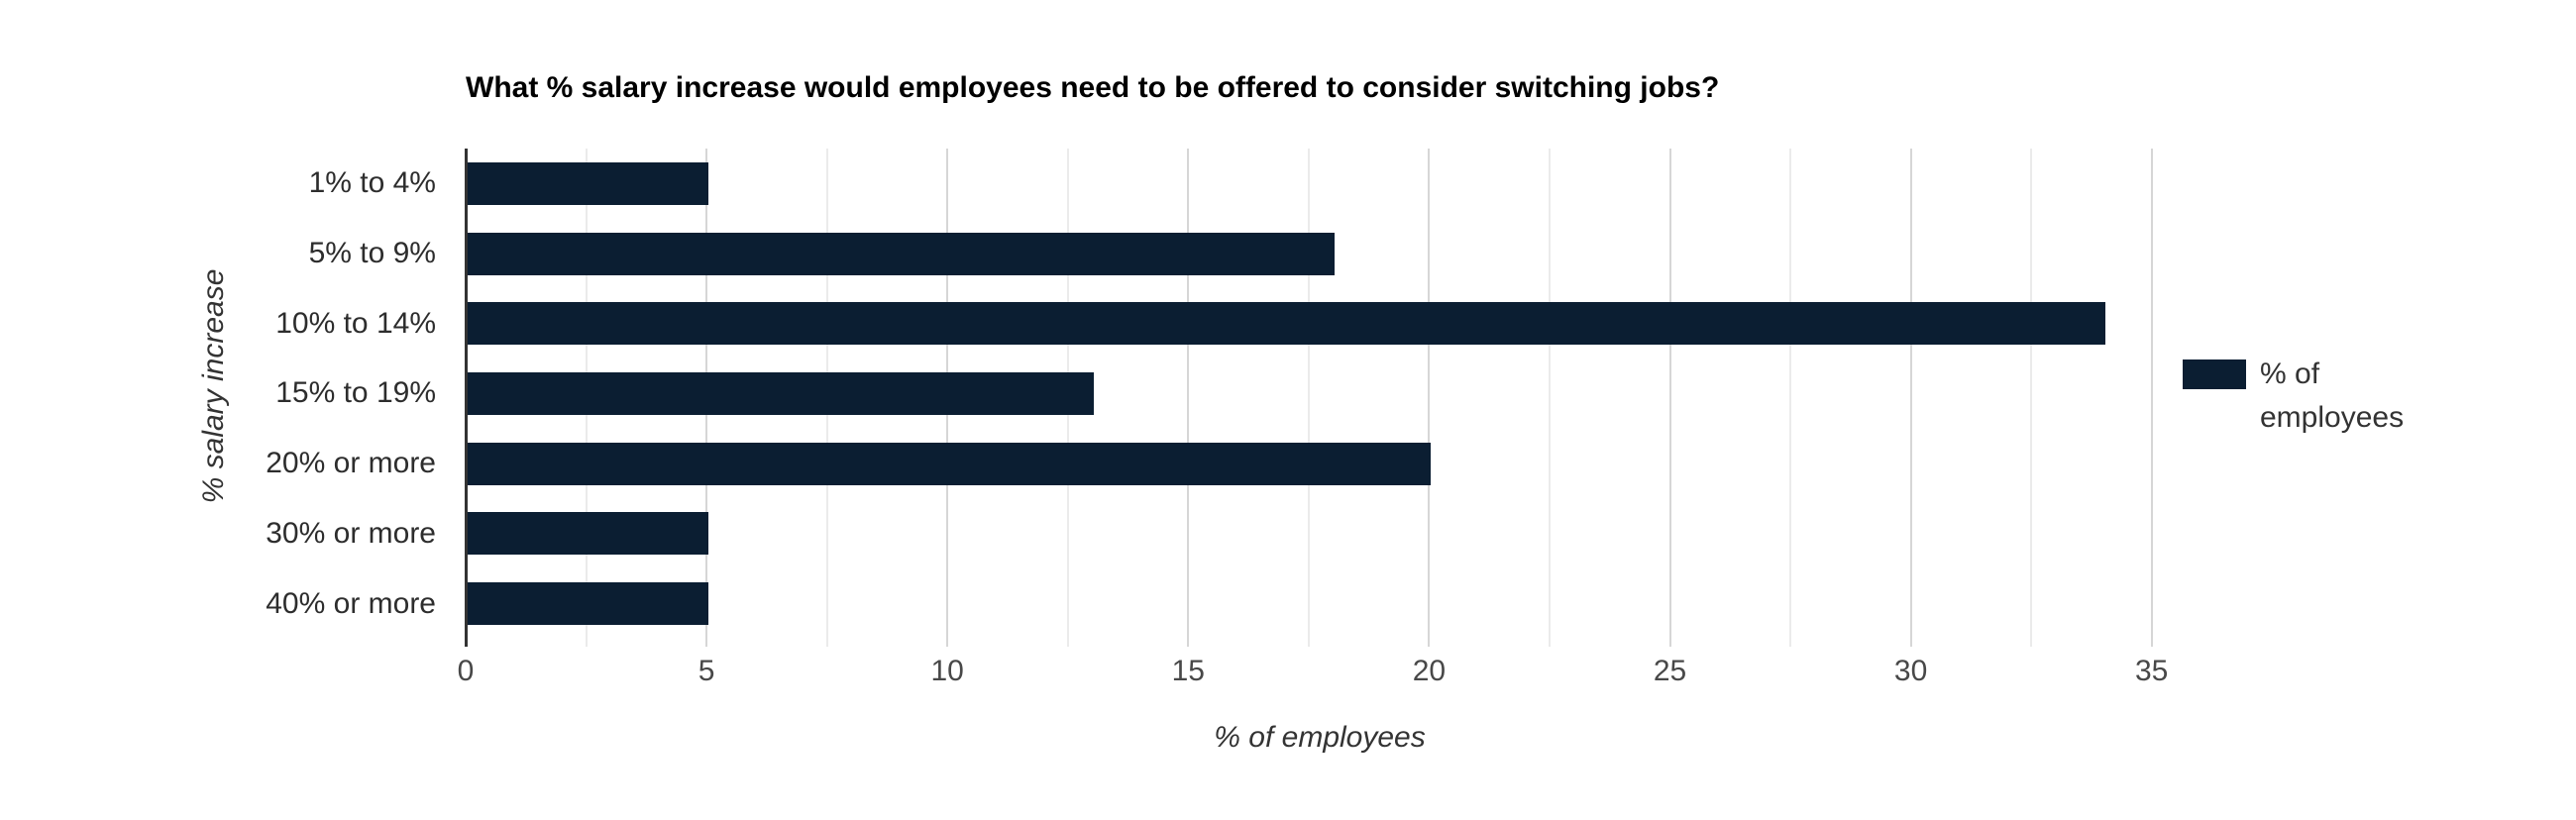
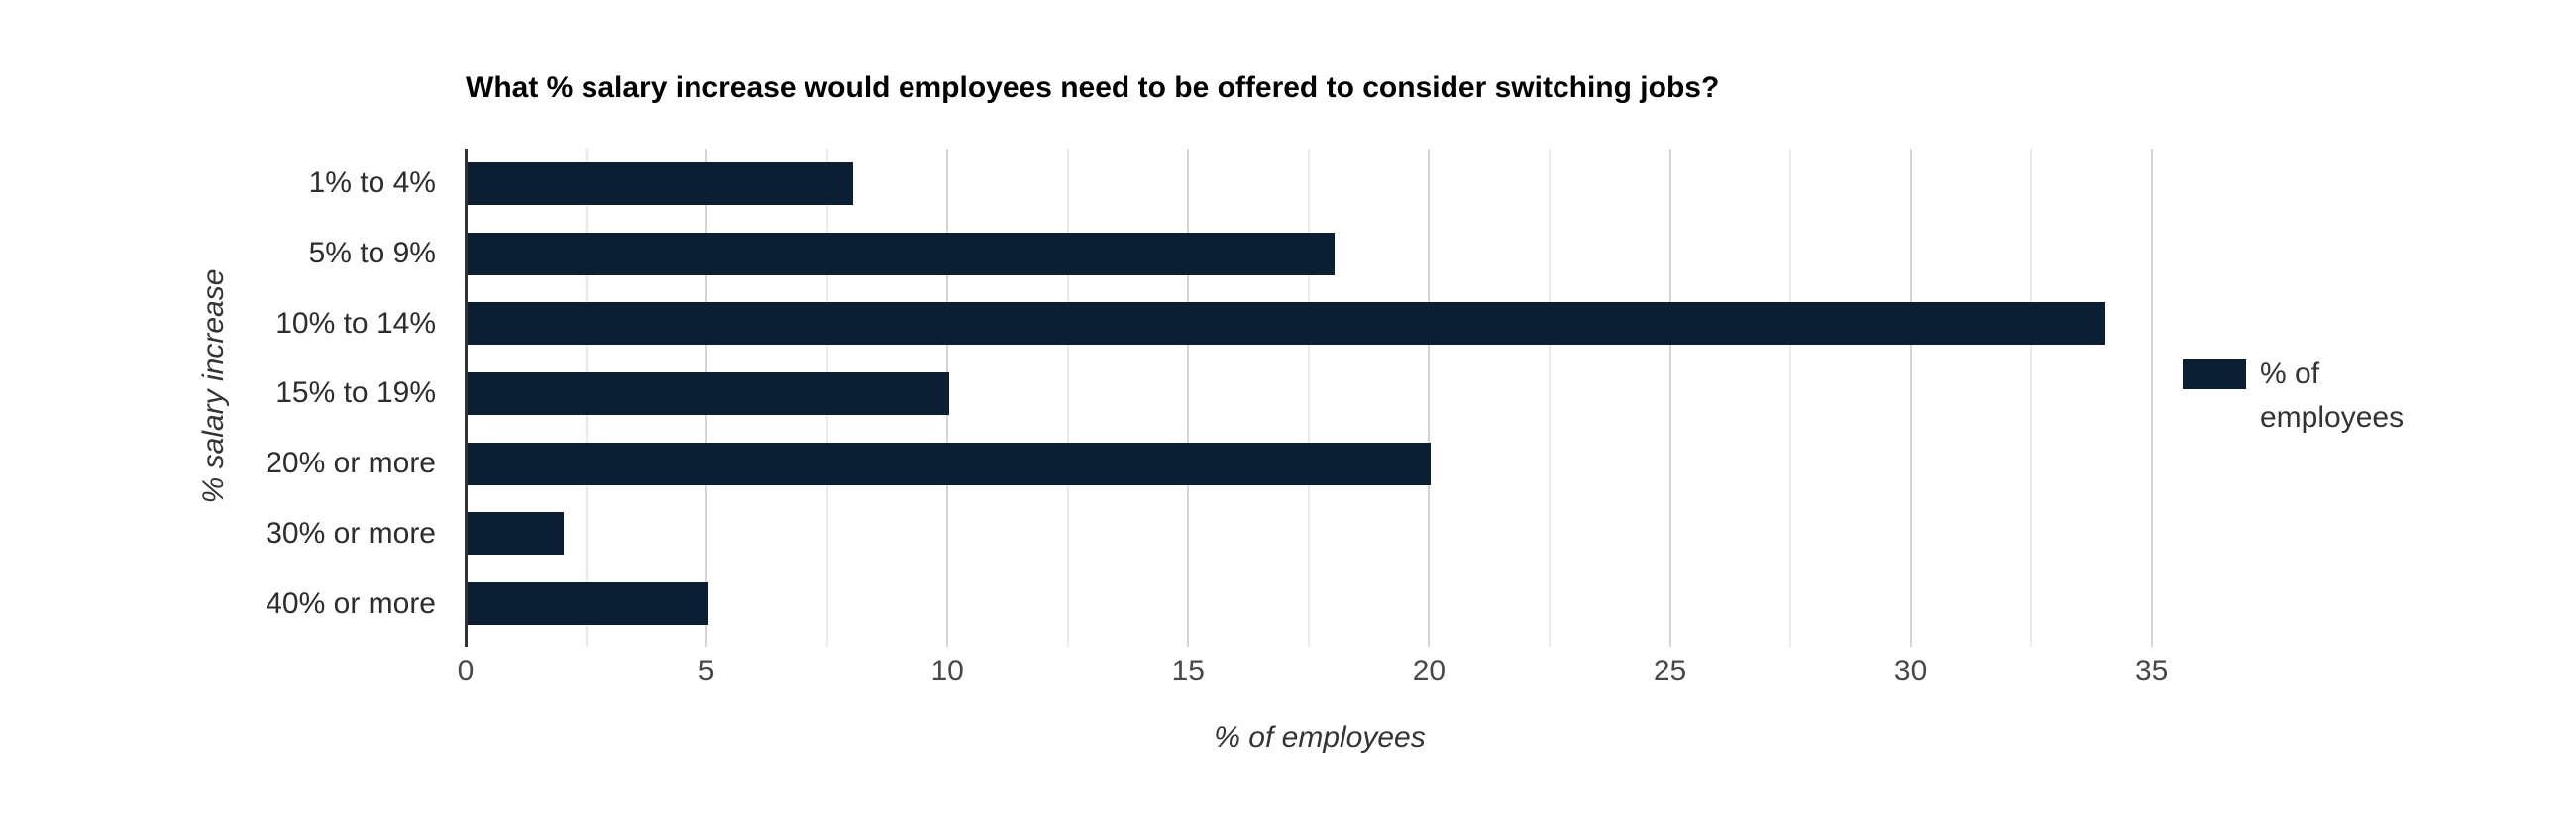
1% to 4%: 5 -> 8
15% to 19%: 13 -> 10
30% or more: 5 -> 2
